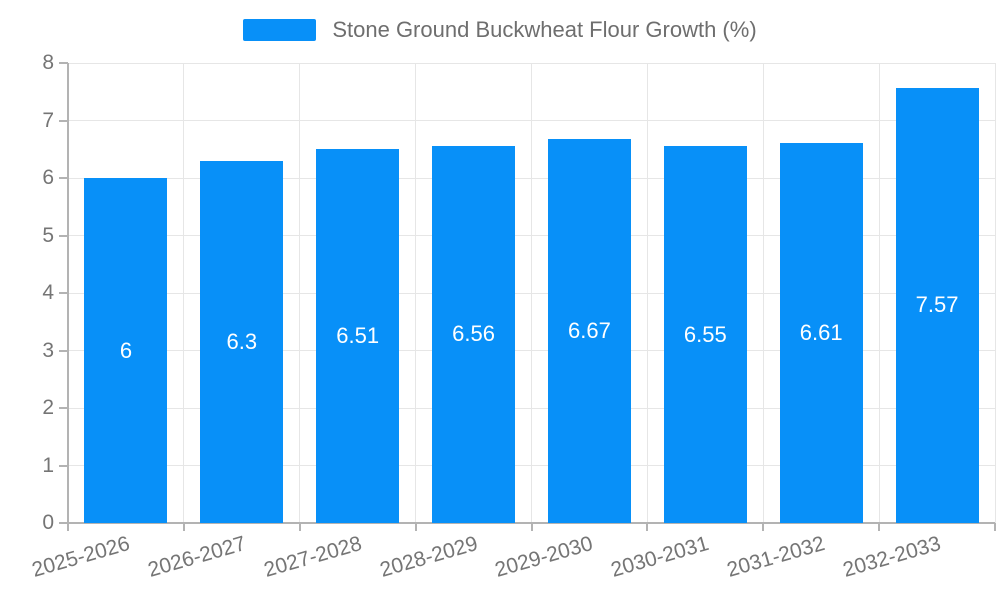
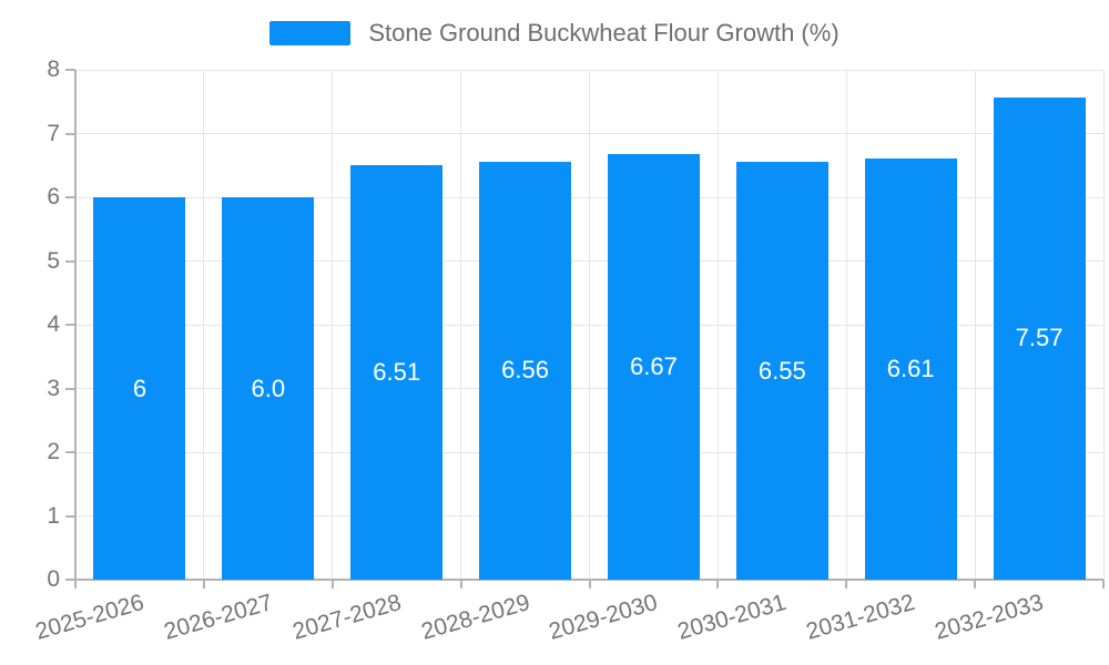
2026-2027: 6.3 -> 6.0
